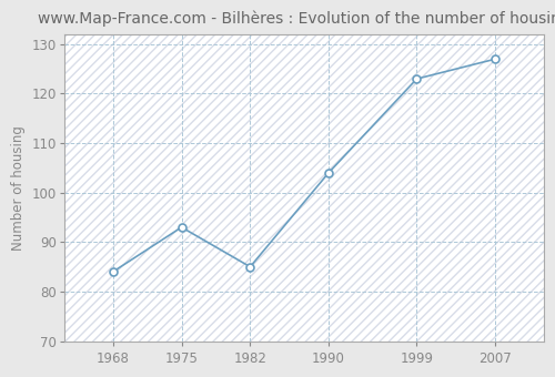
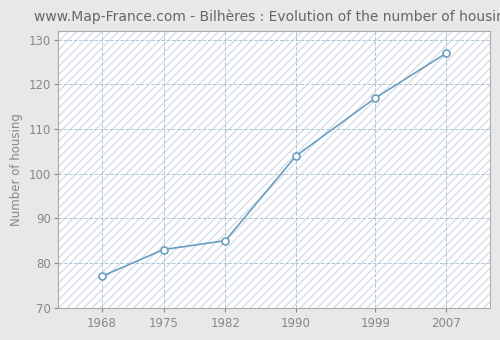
1968: 84 -> 77
1975: 93 -> 83
1999: 123 -> 117
